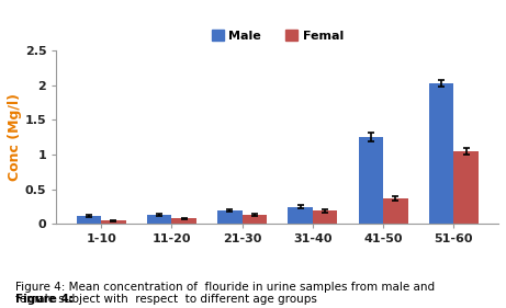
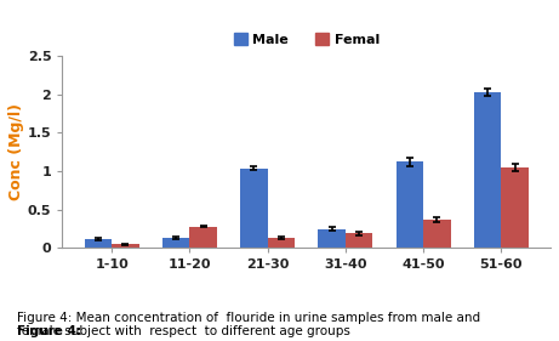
Femal/11-20: 0.08 -> 0.28
Male/21-30: 0.20 -> 1.04
Male/41-50: 1.25 -> 1.12
